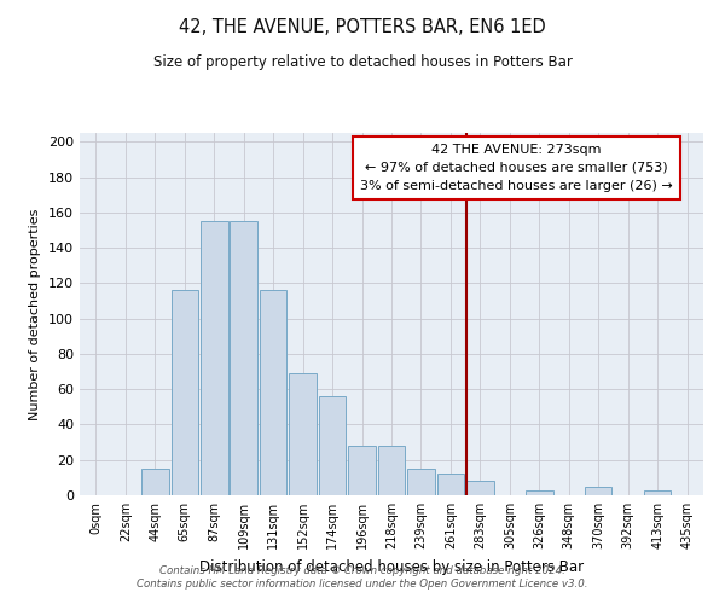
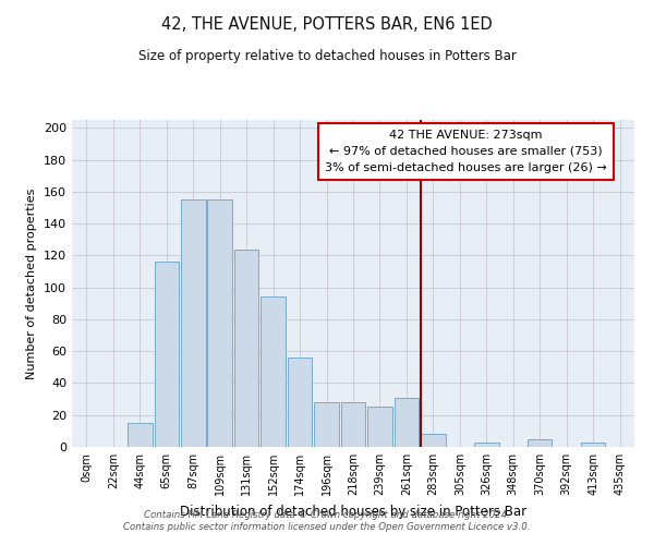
131sqm: 116 -> 124
152sqm: 69 -> 94
239sqm: 15 -> 25
261sqm: 12 -> 31
